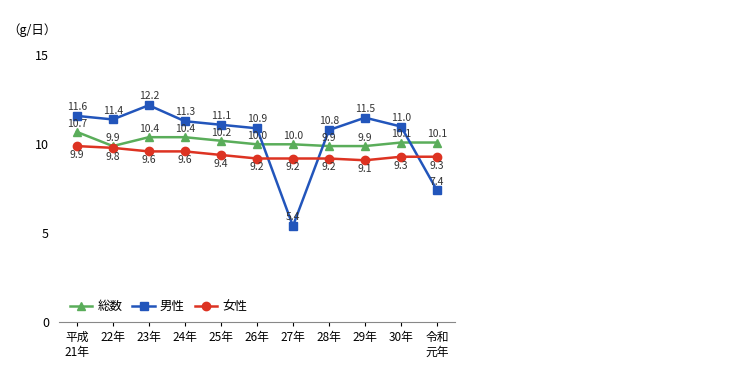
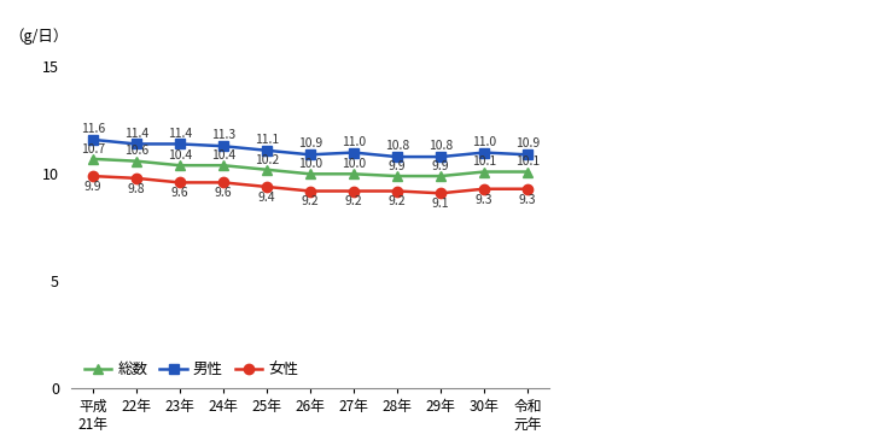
総数/22年: 9.9 -> 10.6
男性/23年: 12.2 -> 11.4
男性/27年: 5.4 -> 11.0
男性/29年: 11.5 -> 10.8
男性/令和 元年: 7.4 -> 10.9
